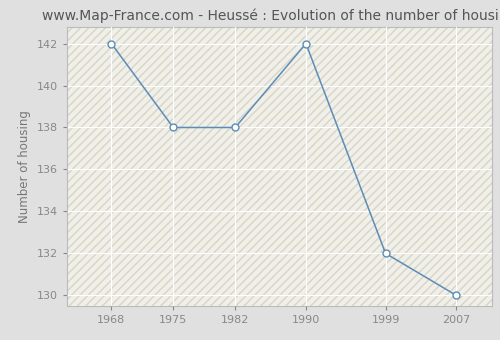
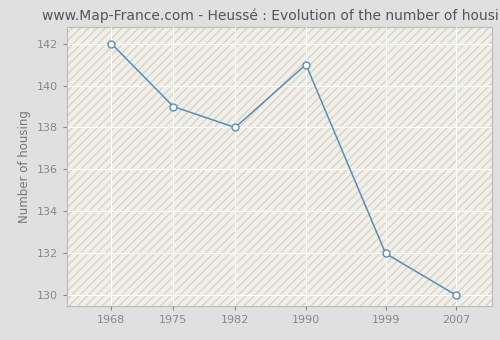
1975: 138 -> 139
1990: 142 -> 141
